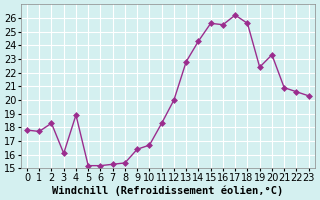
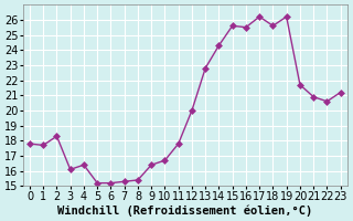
4: 18.9 -> 16.4
11: 18.3 -> 17.8
19: 22.4 -> 26.2
20: 23.3 -> 21.7
23: 20.3 -> 21.2
